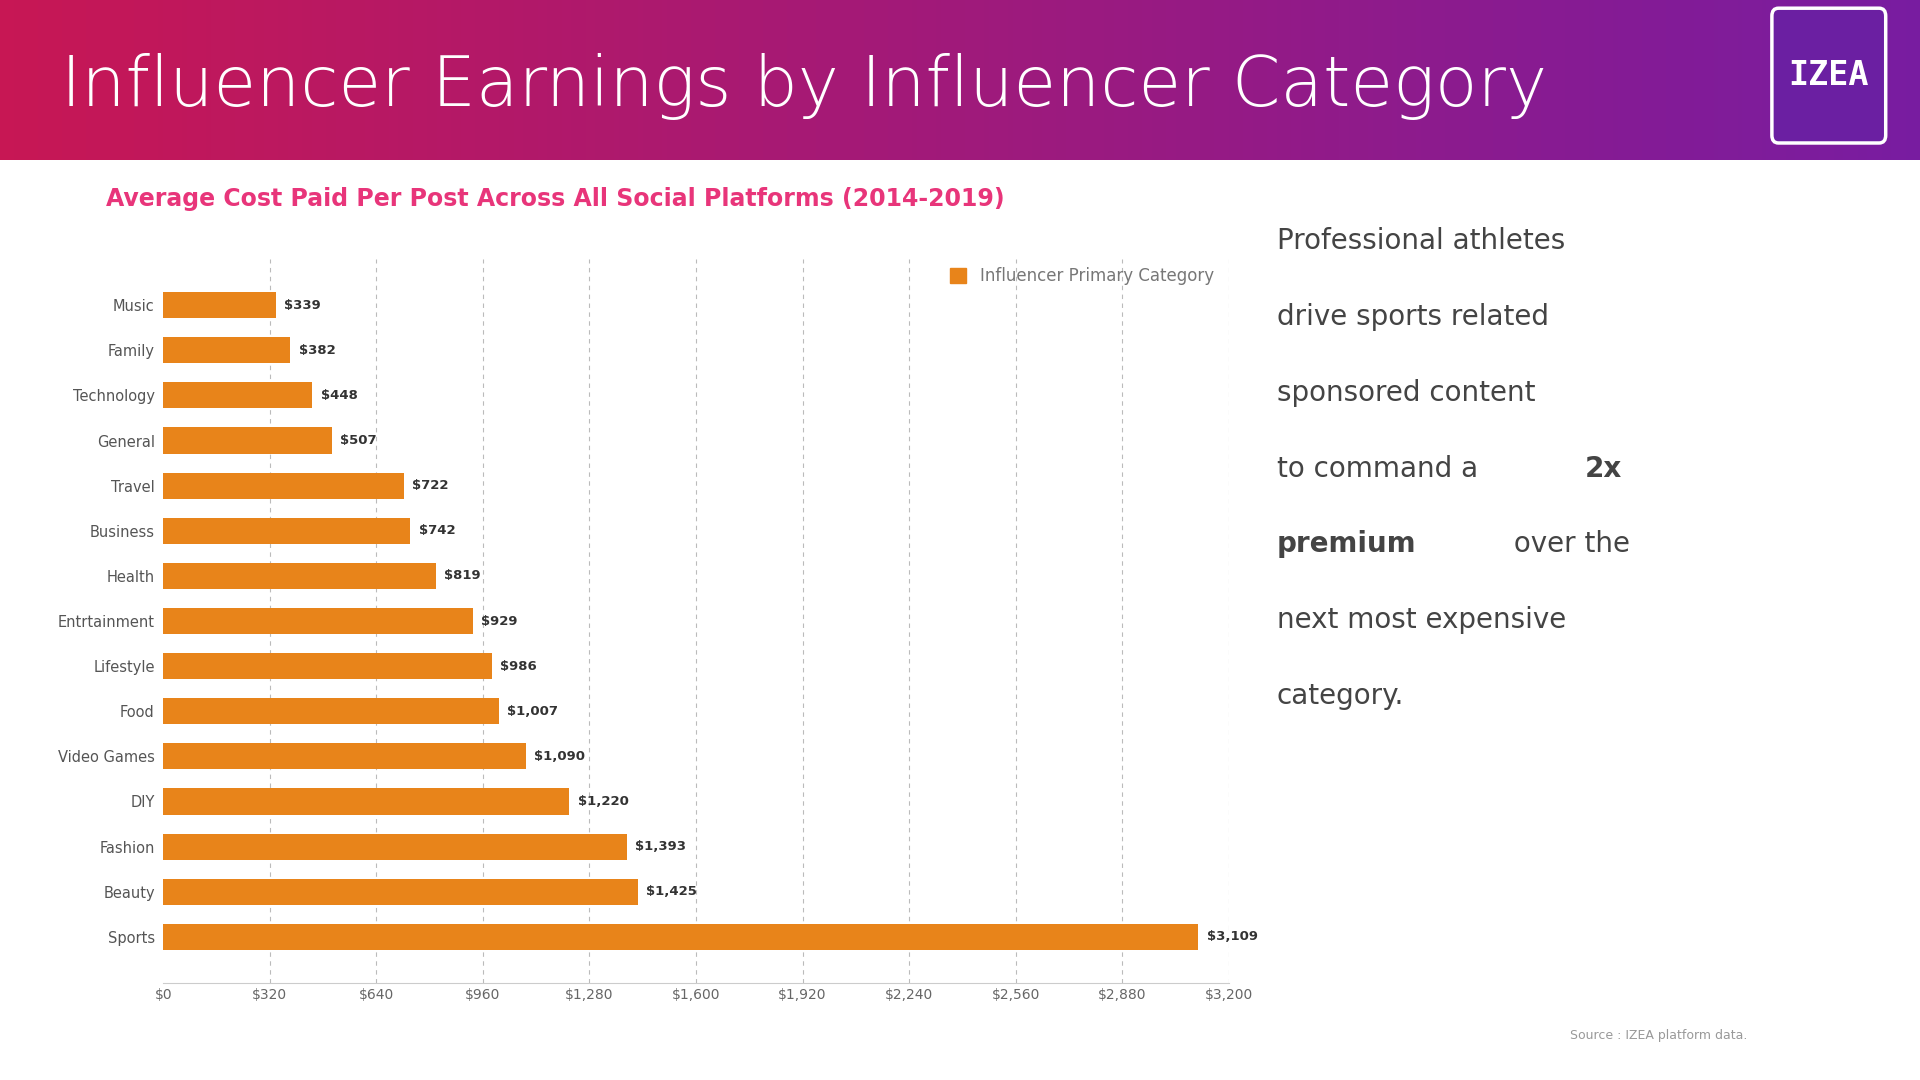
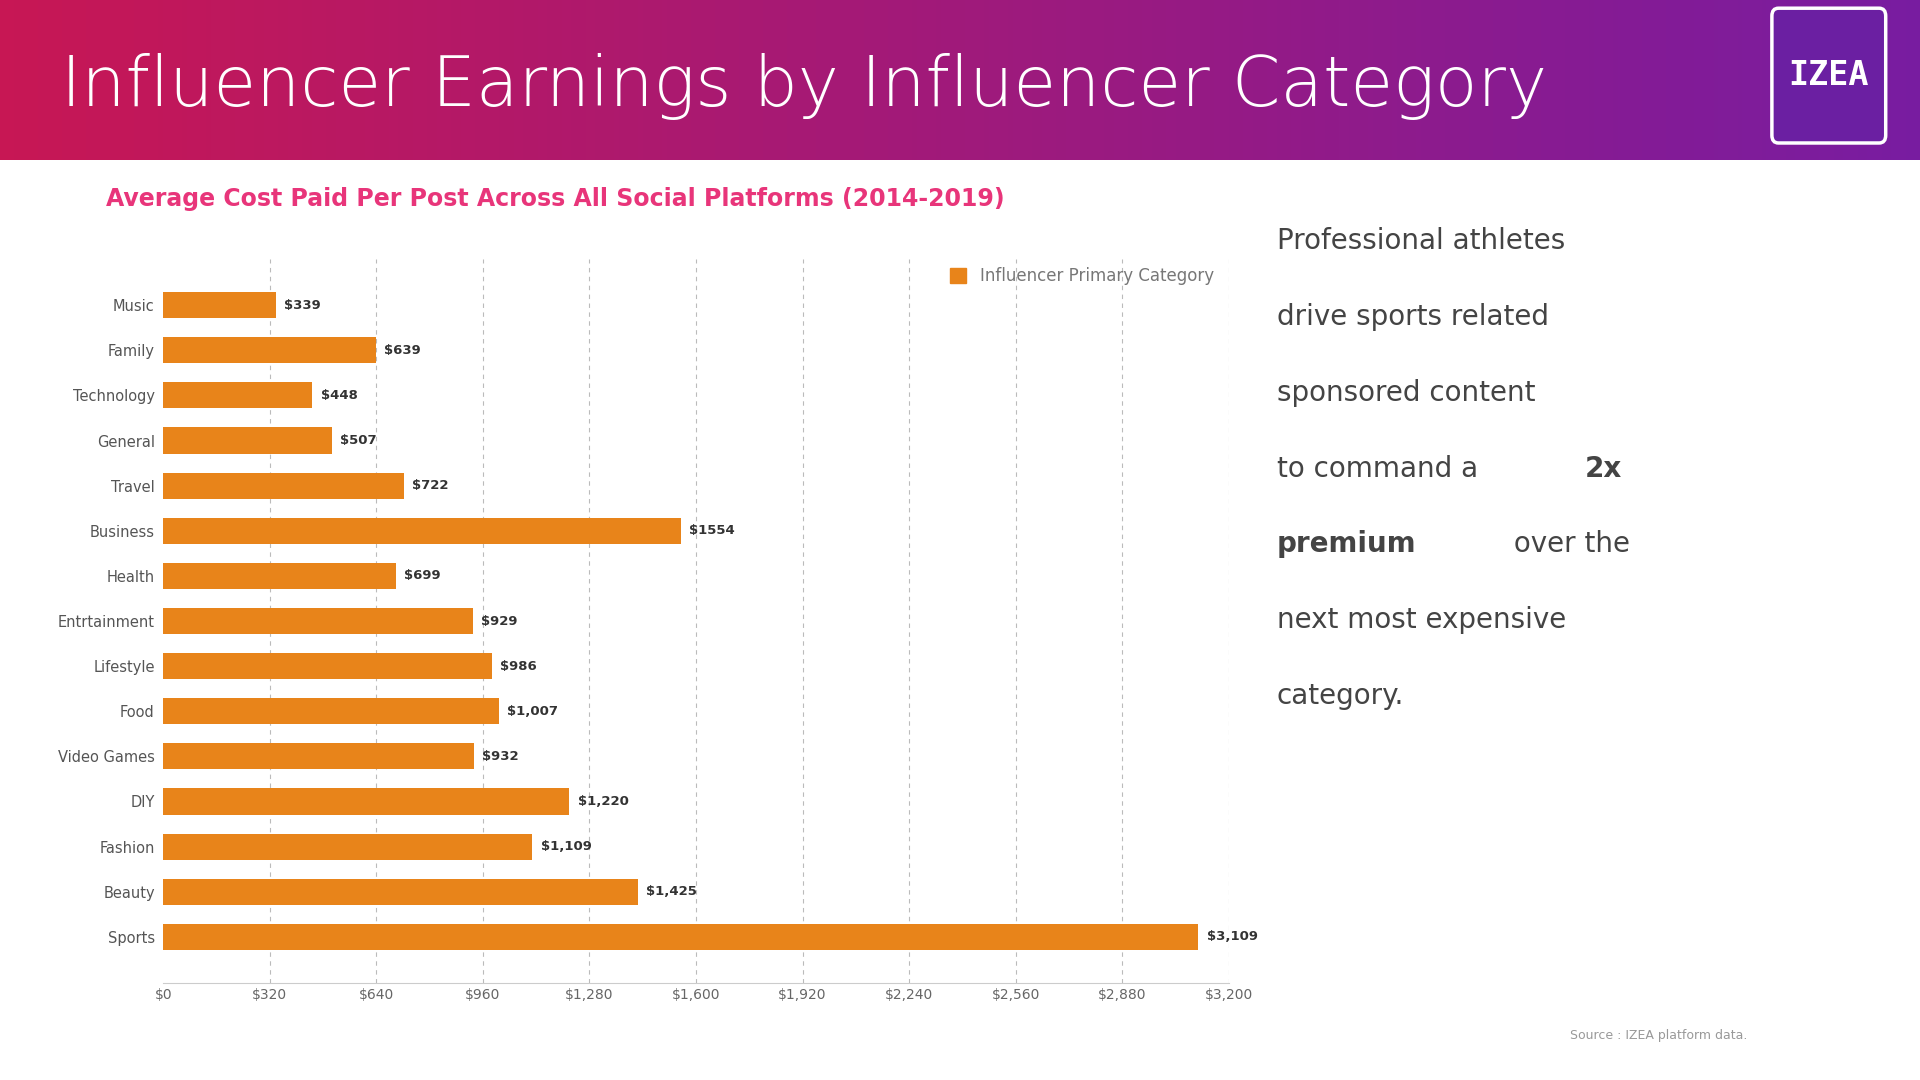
Family: $382 -> $639
Business: $742 -> $1554
Health: $819 -> $699
Video Games: $1,090 -> $932
Fashion: $1,393 -> $1,109
